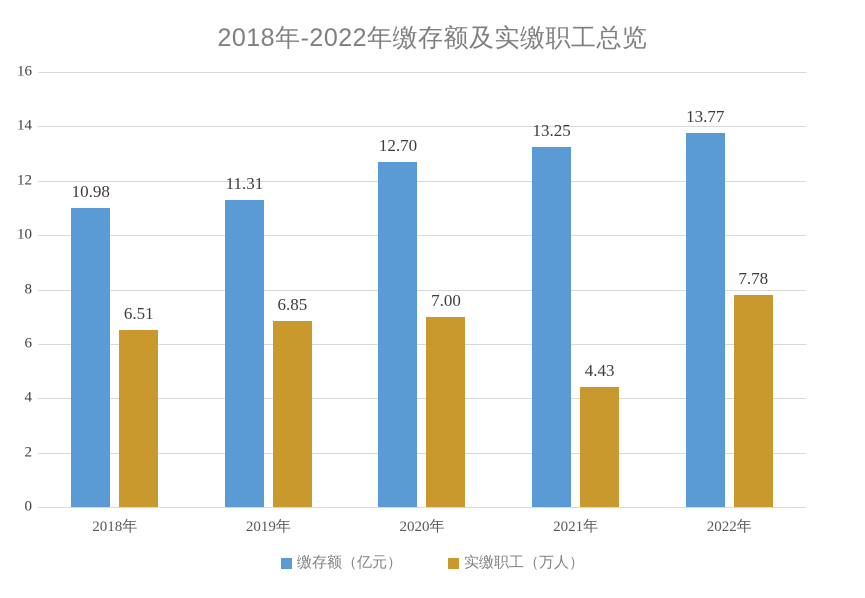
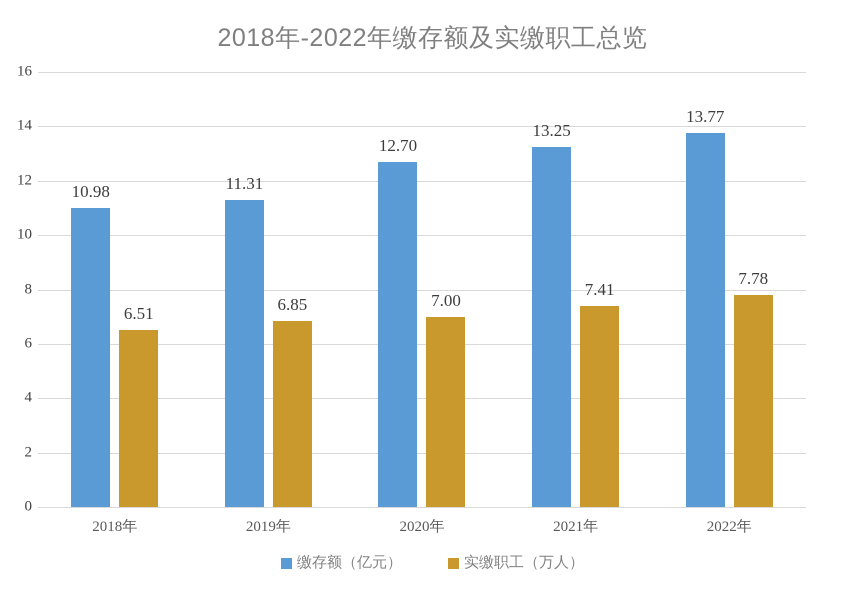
实缴职工（万人）/2021年: 4.43 -> 7.41
